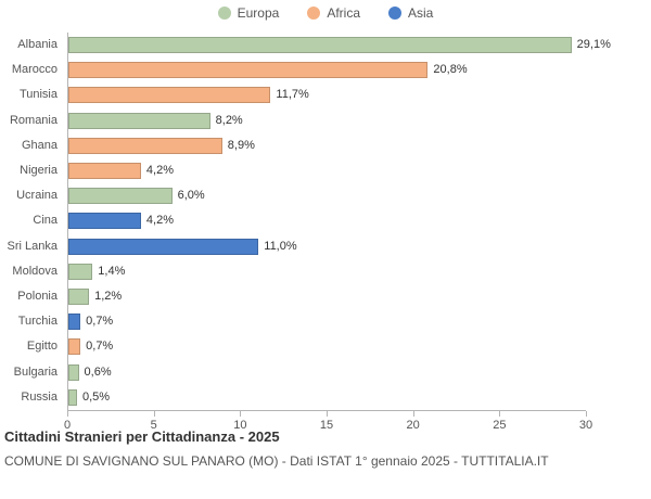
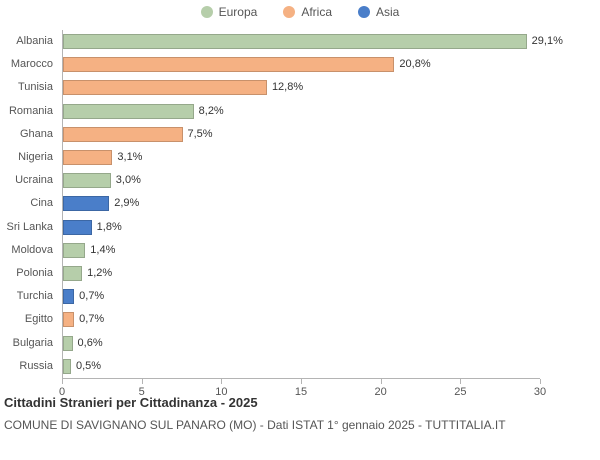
Tunisia: 11,7% -> 12,8%
Ghana: 8,9% -> 7,5%
Nigeria: 4,2% -> 3,1%
Ucraina: 6,0% -> 3,0%
Cina: 4,2% -> 2,9%
Sri Lanka: 11,0% -> 1,8%
